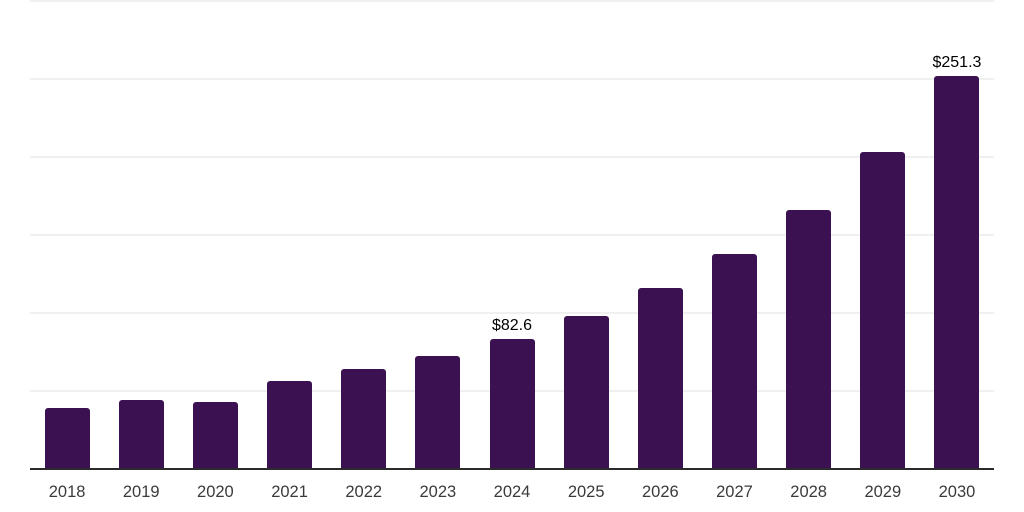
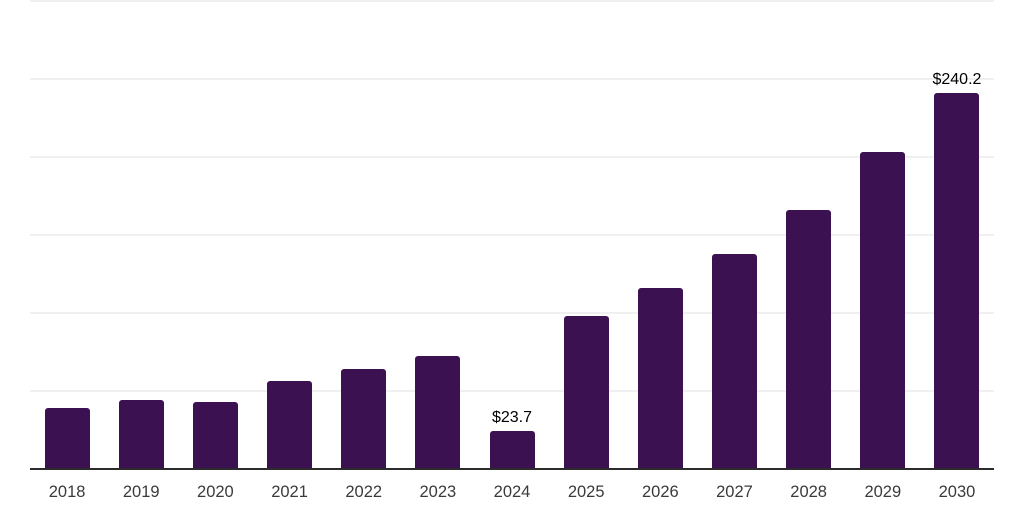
2024: $82.6 -> $23.7
2030: $251.3 -> $240.2
